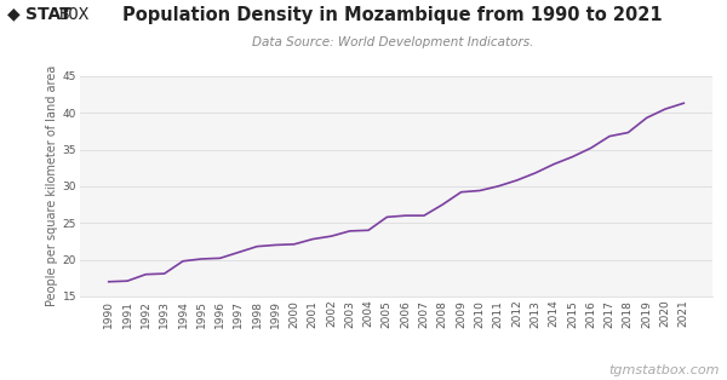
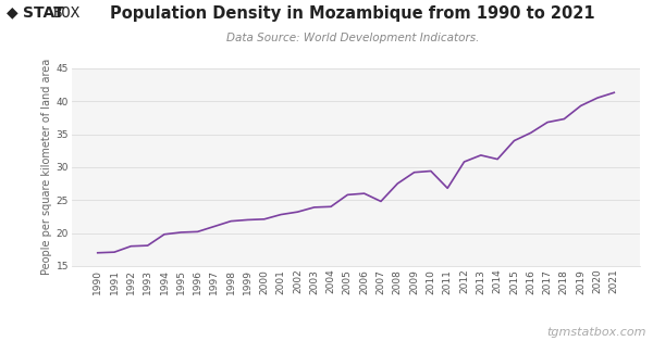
2007: 26.0 -> 24.8
2011: 30.0 -> 26.8
2014: 33.0 -> 31.2
